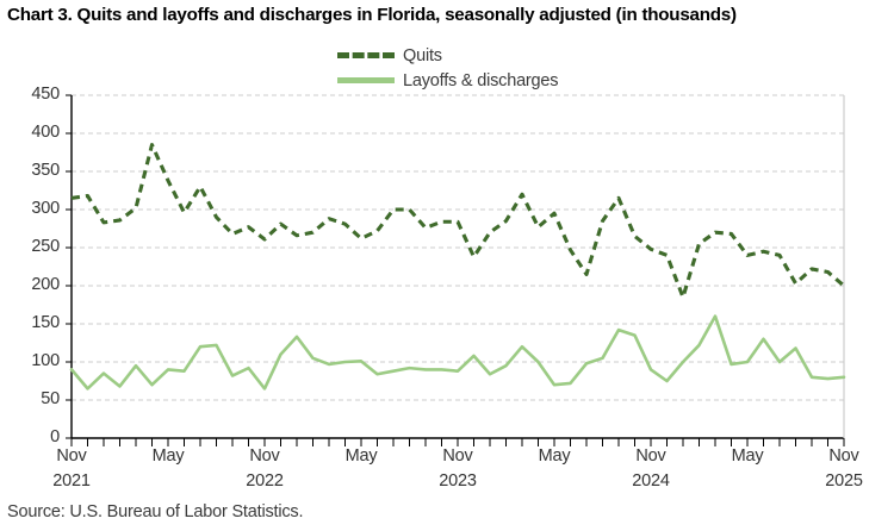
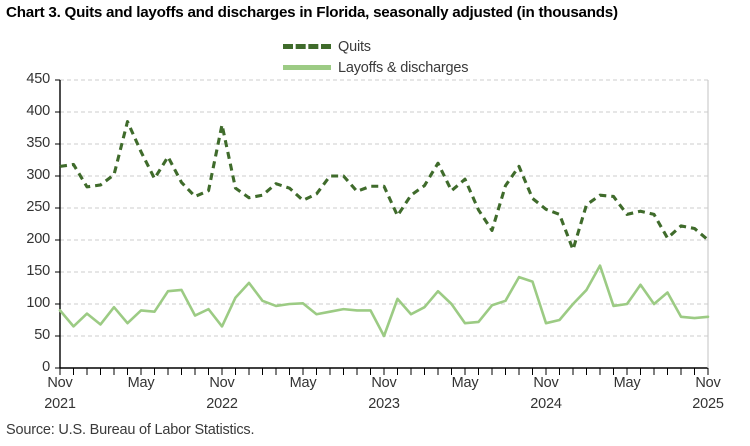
Quits/Nov 2022: 260 -> 380
Layoffs & discharges/Nov 2023: 90 -> 50
Layoffs & discharges/Nov 2024: 90 -> 70
